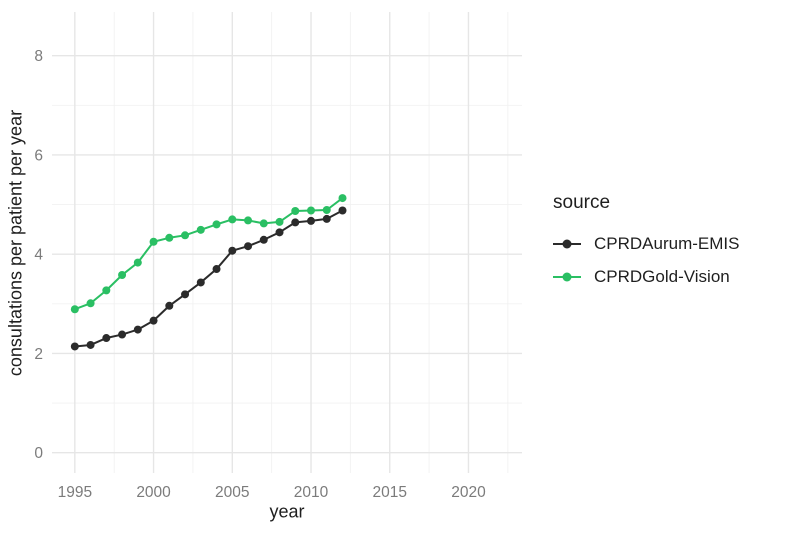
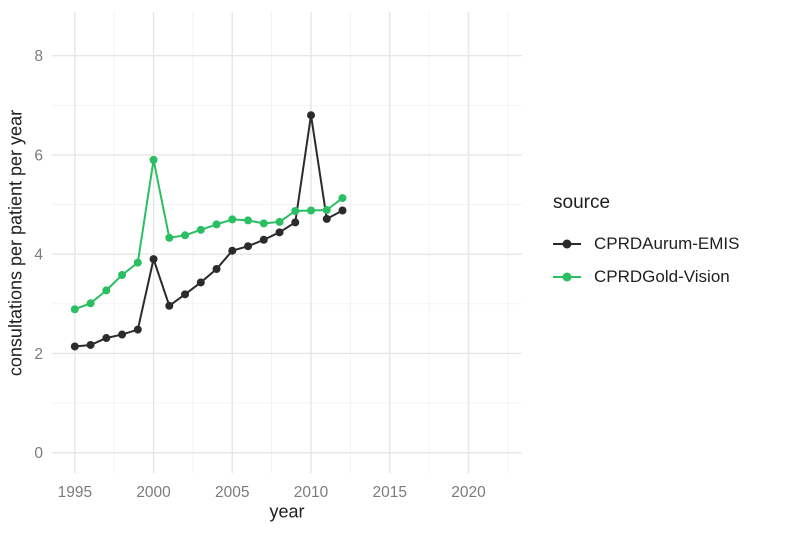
CPRDAurum-EMIS/2000: 2.7 -> 3.9
CPRDGold-Vision/2000: 4.2 -> 5.9
CPRDAurum-EMIS/2010: 4.7 -> 6.8
